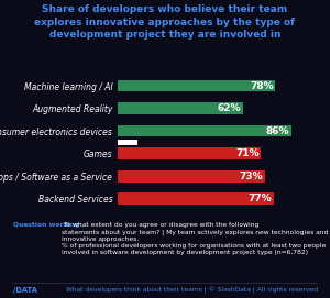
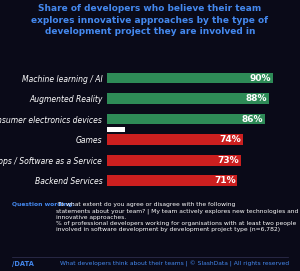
Machine learning / AI: 78% -> 90%
Augmented Reality: 62% -> 88%
Games: 71% -> 74%
Backend Services: 77% -> 71%
